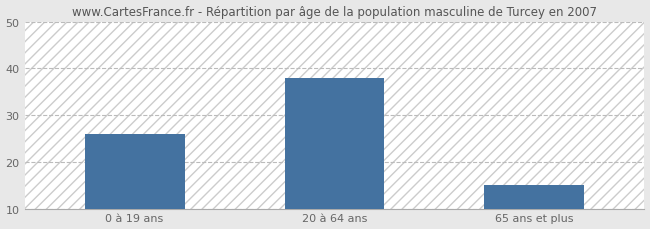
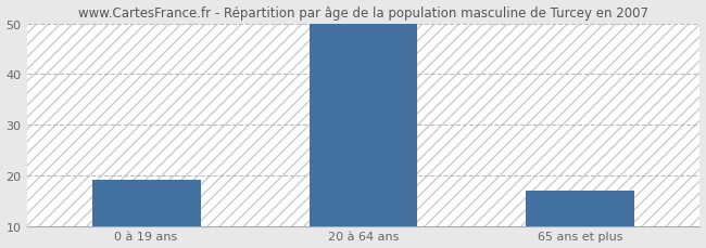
0 à 19 ans: 26 -> 19
20 à 64 ans: 38 -> 50
65 ans et plus: 15 -> 17
